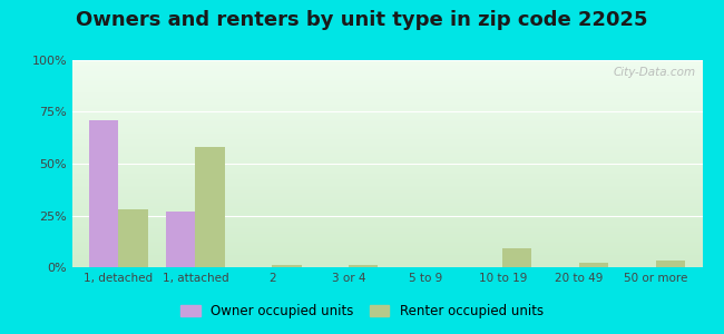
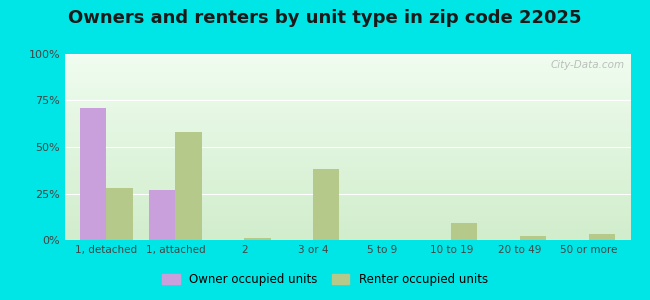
Renter occupied units/3 or 4: 1% -> 38%
